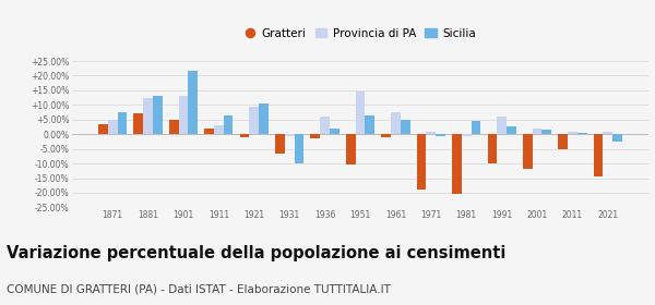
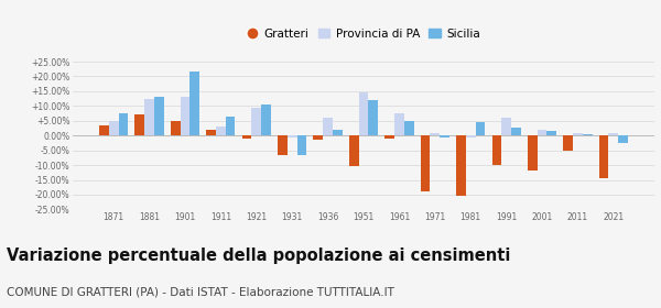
Sicilia/1931: -10.0% -> -6.5%
Sicilia/1951: 6.5% -> 12.0%
